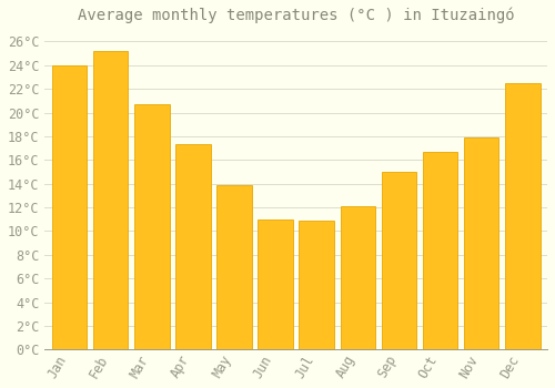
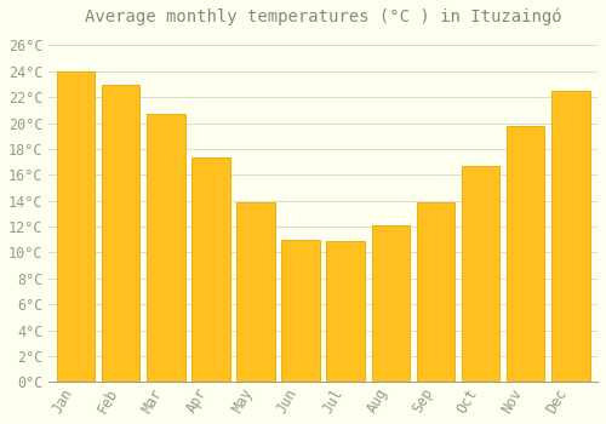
Feb: 25.2°C -> 23.0°C
Sep: 15.0°C -> 13.9°C
Nov: 17.9°C -> 19.8°C
